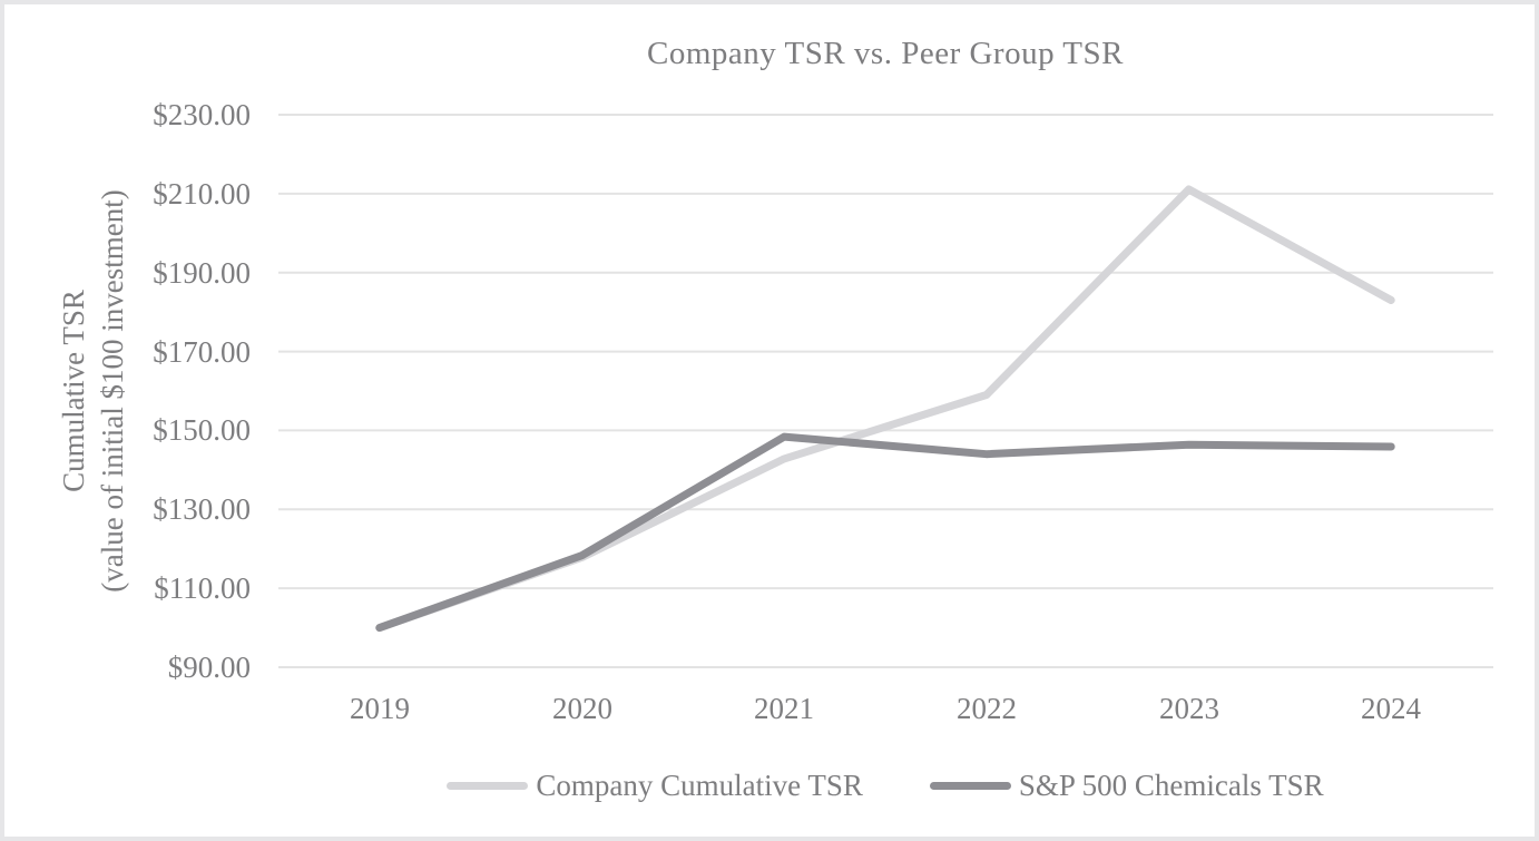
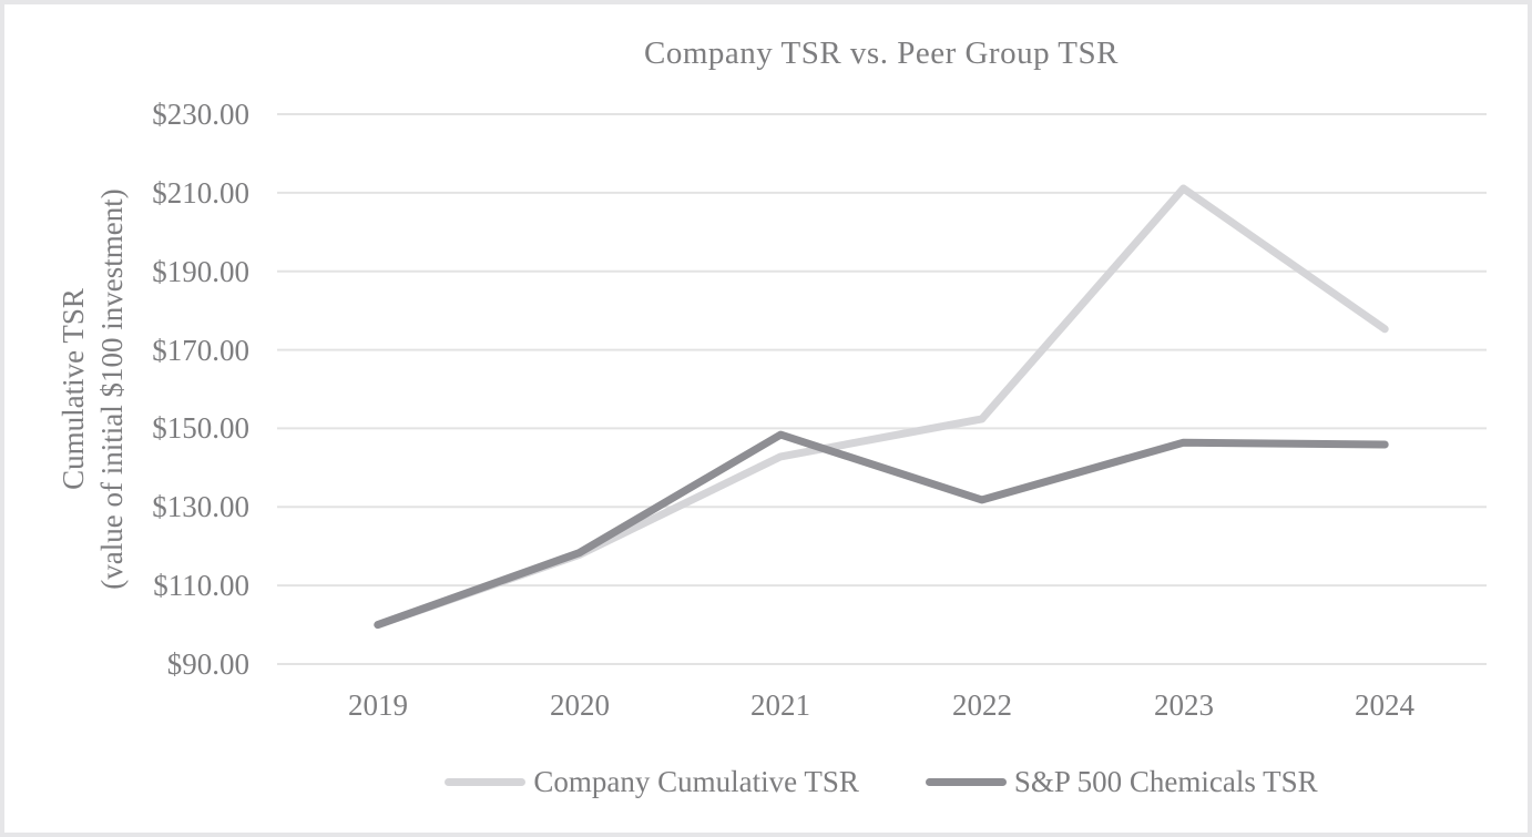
Company Cumulative TSR/2022: $159 -> $152
S&P 500 Chemicals TSR/2022: $144 -> $132
Company Cumulative TSR/2024: $183 -> $175
